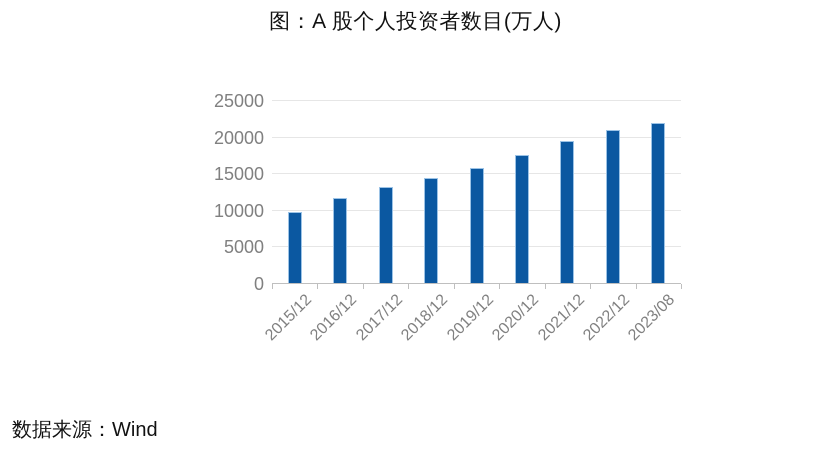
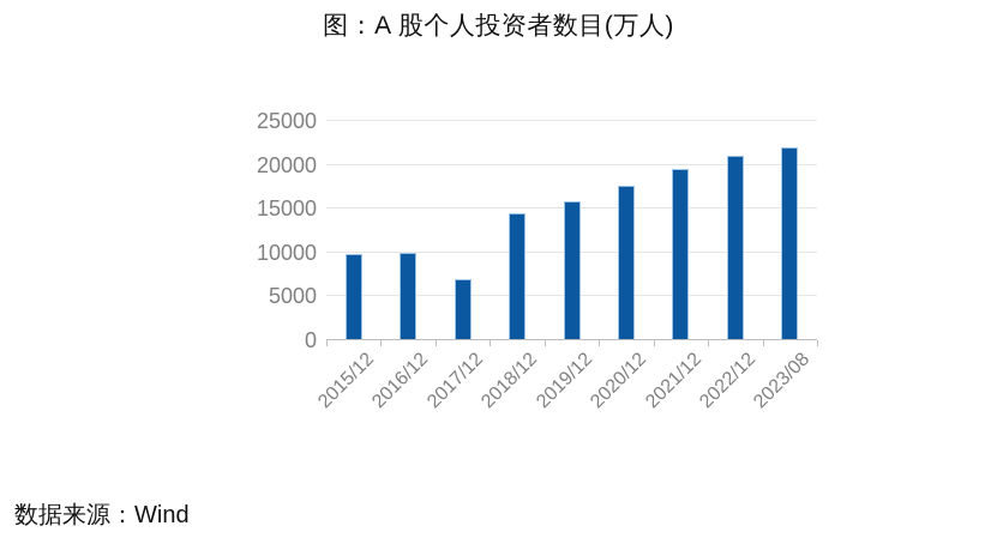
2016/12: 12000 -> 10000
2017/12: 13000 -> 7000
